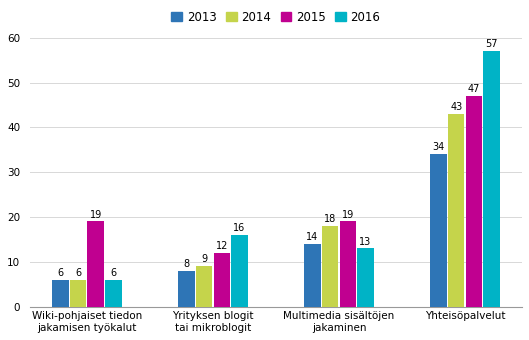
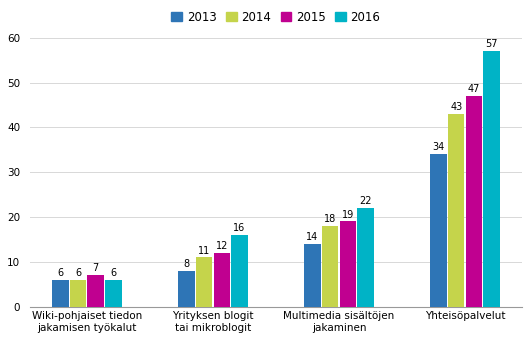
2015/Wiki-pohjaiset tiedon jakamisen työkalut: 19 -> 7
2014/Yrityksen blogit tai mikroblogit: 9 -> 11
2016/Multimedia sisältöjen jakaminen: 13 -> 22
